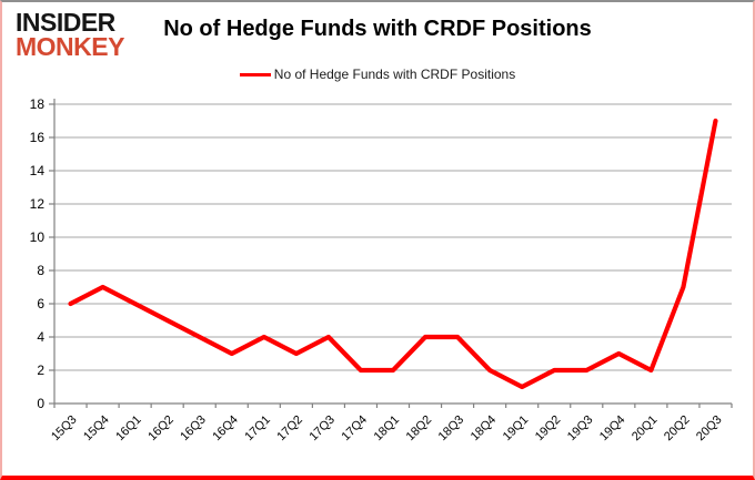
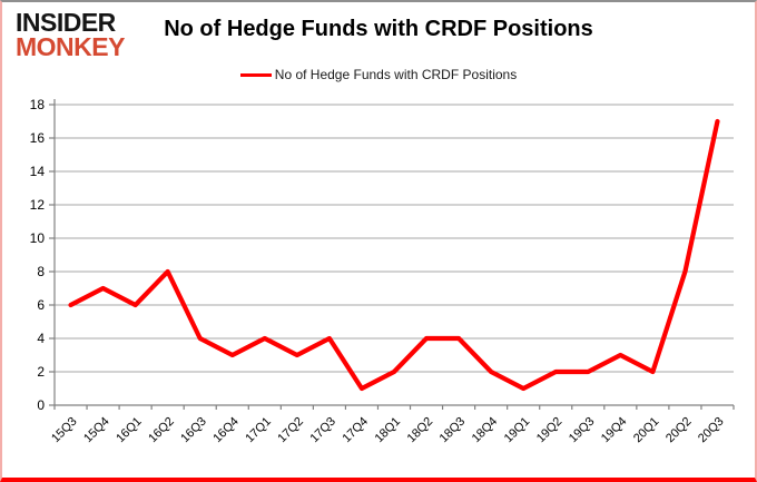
16Q2: 5 -> 8
17Q4: 2 -> 1
20Q2: 7 -> 8
